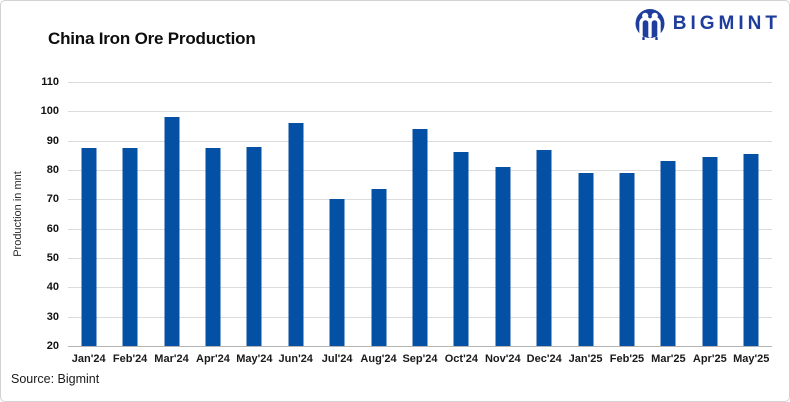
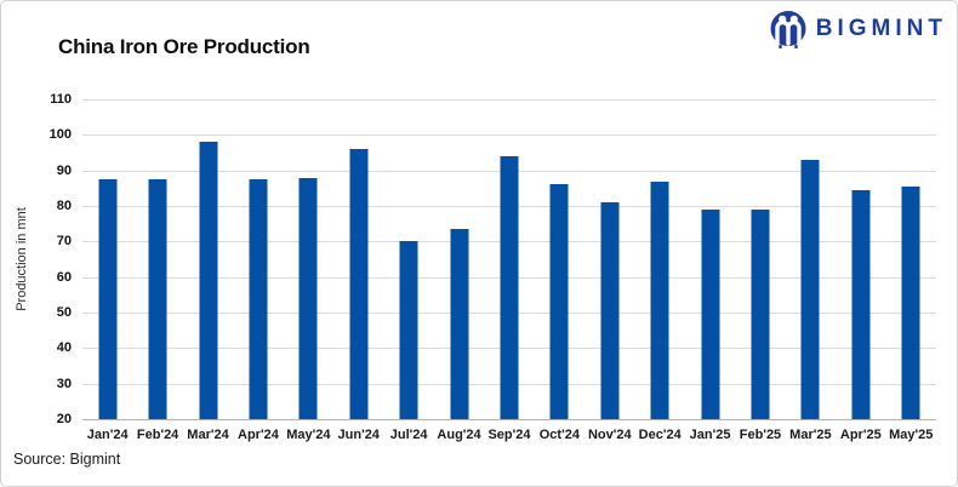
Mar'25: 83 -> 93
